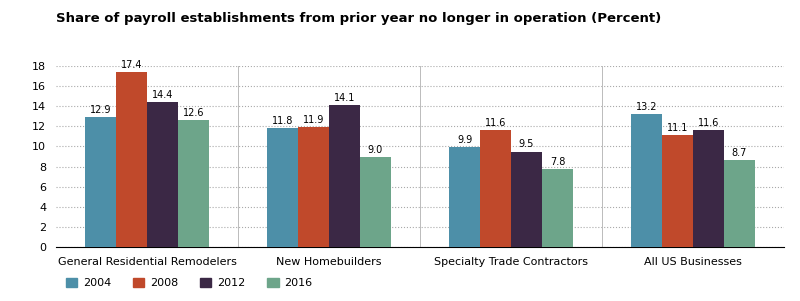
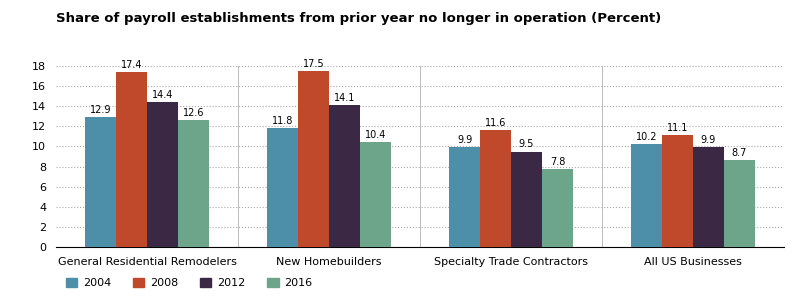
2008/New Homebuilders: 11.9 -> 17.5
2016/New Homebuilders: 9.0 -> 10.4
2004/All US Businesses: 13.2 -> 10.2
2012/All US Businesses: 11.6 -> 9.9
